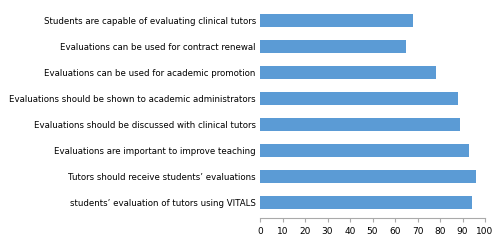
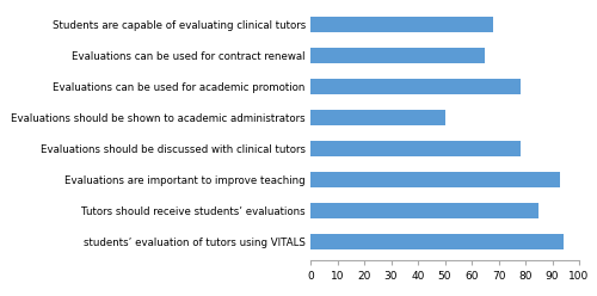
Evaluations should be shown to academic administrators: 88 -> 50
Evaluations should be discussed with clinical tutors: 89 -> 78
Tutors should receive students’ evaluations: 96 -> 85
